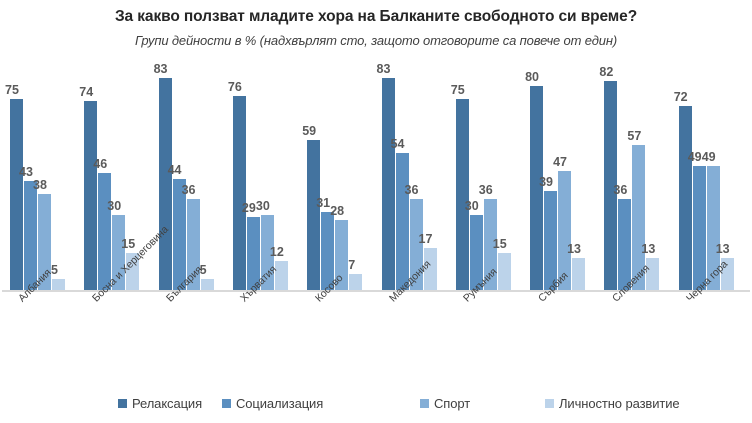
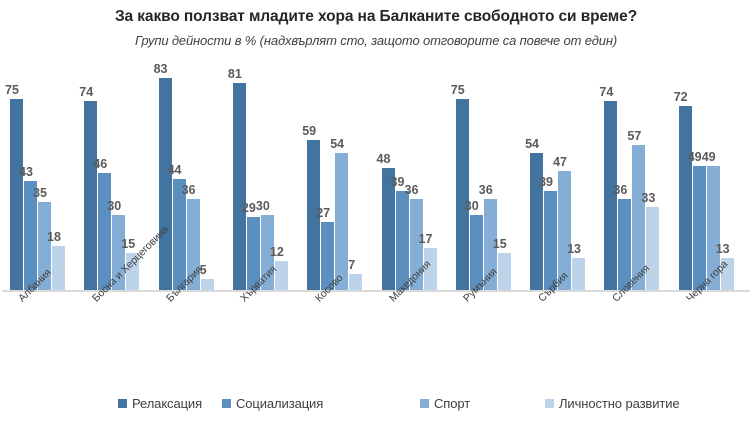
Спорт/Албания: 38 -> 35
Личностно развитие/Албания: 5 -> 18
Релаксация/Хърватия: 76 -> 81
Социализация/Косово: 31 -> 27
Спорт/Косово: 28 -> 54
Релаксация/Македония: 83 -> 48
Социализация/Македония: 54 -> 39
Релаксация/Сърбия: 80 -> 54
Релаксация/Словения: 82 -> 74
Личностно развитие/Словения: 13 -> 33
